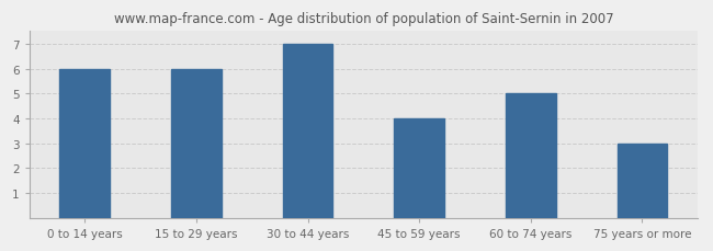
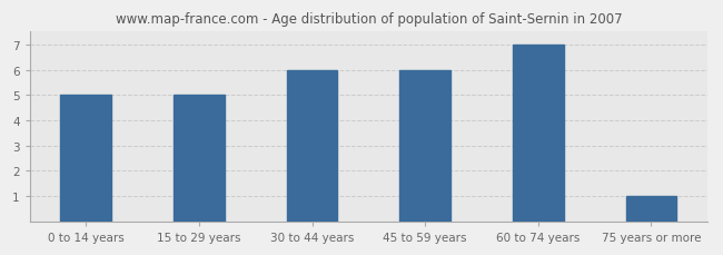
0 to 14 years: 6 -> 5
15 to 29 years: 6 -> 5
30 to 44 years: 7 -> 6
45 to 59 years: 4 -> 6
60 to 74 years: 5 -> 7
75 years or more: 3 -> 1
